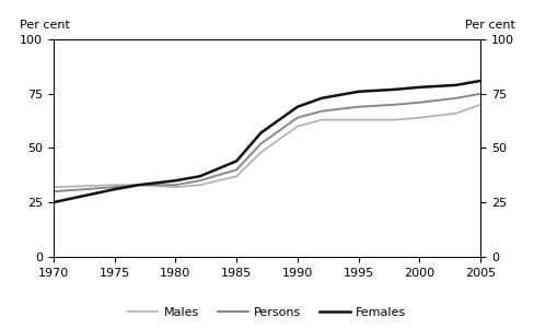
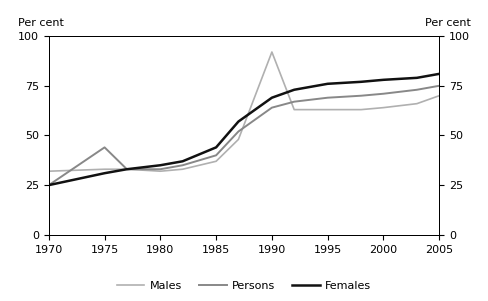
Persons/1970: 30 -> 25
Persons/1975: 32 -> 44
Males/1990: 60 -> 92
